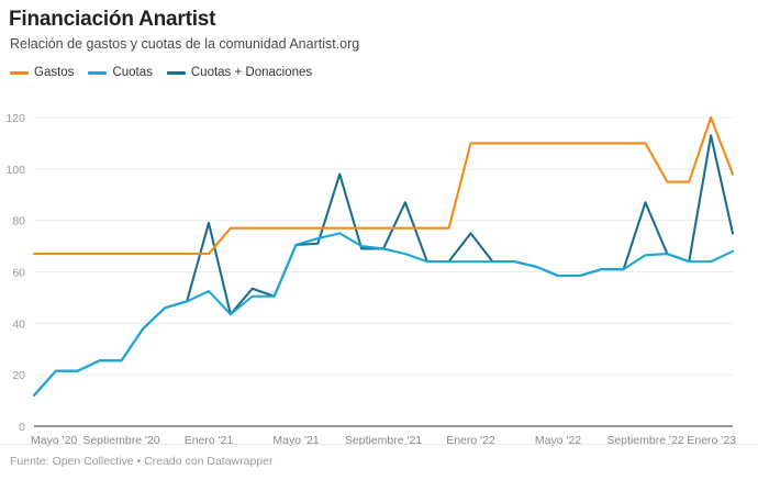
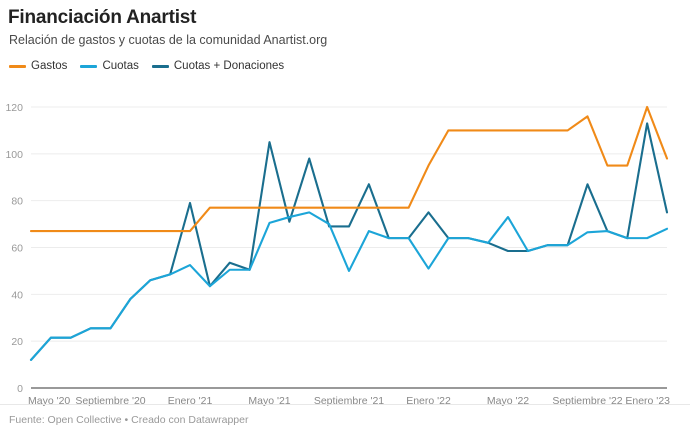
Cuotas + Donaciones/Mayo '21: 70 -> 105
Cuotas/Septiembre '21: 69 -> 50
Gastos/Enero '22: 110 -> 95
Cuotas/Enero '22: 64 -> 51
Cuotas/Mayo '22: 58 -> 73
Gastos/Septiembre '22: 110 -> 116
